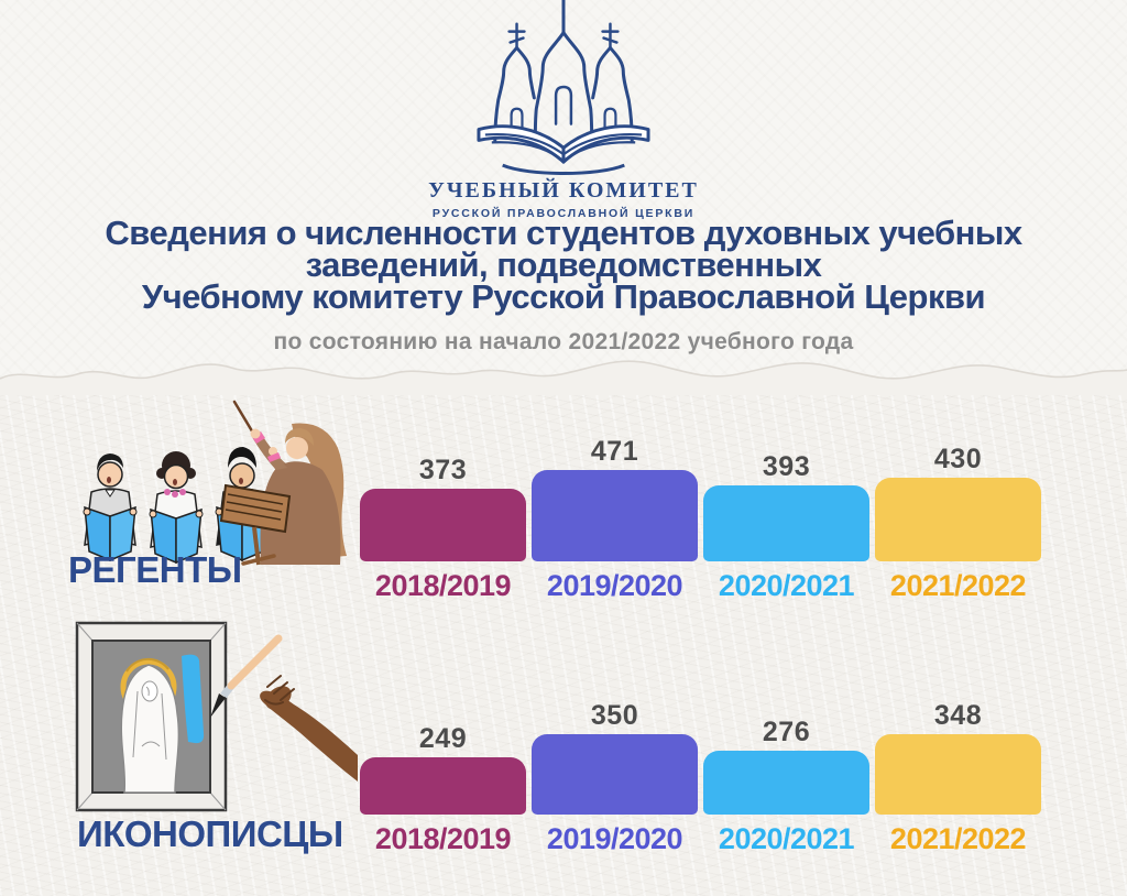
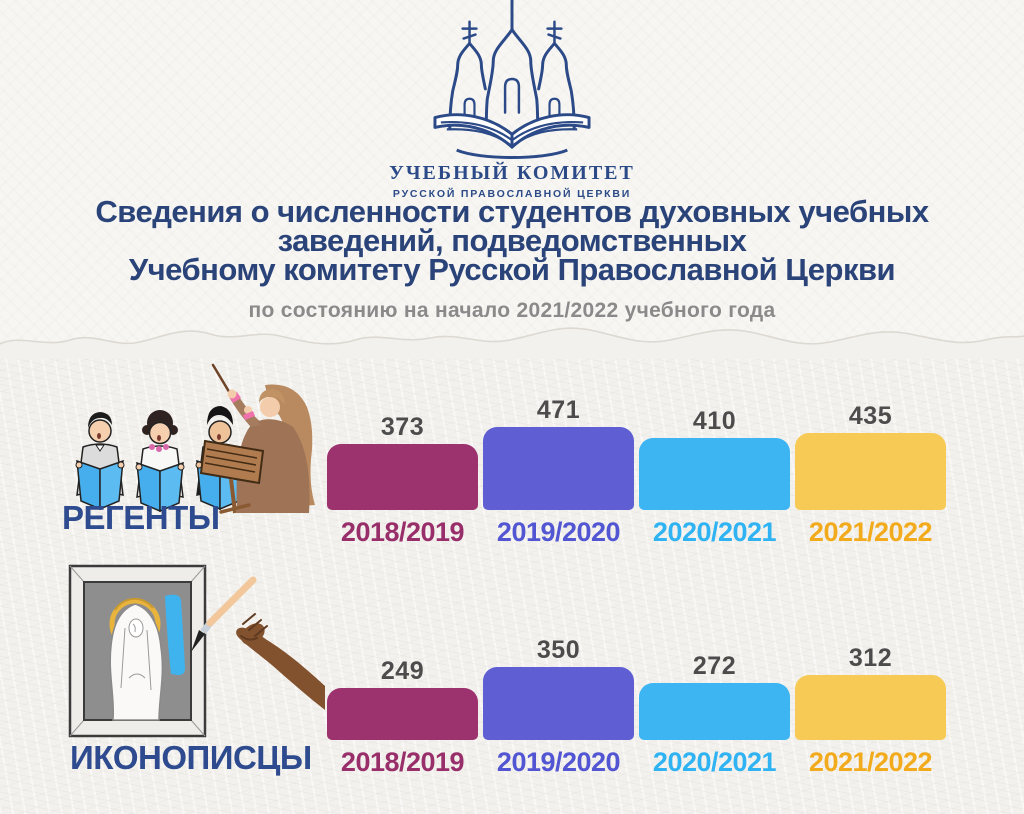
РЕГЕНТЫ/2020/2021: 393 -> 410
РЕГЕНТЫ/2021/2022: 430 -> 435
ИКОНОПИСЦЫ/2020/2021: 276 -> 272
ИКОНОПИСЦЫ/2021/2022: 348 -> 312
